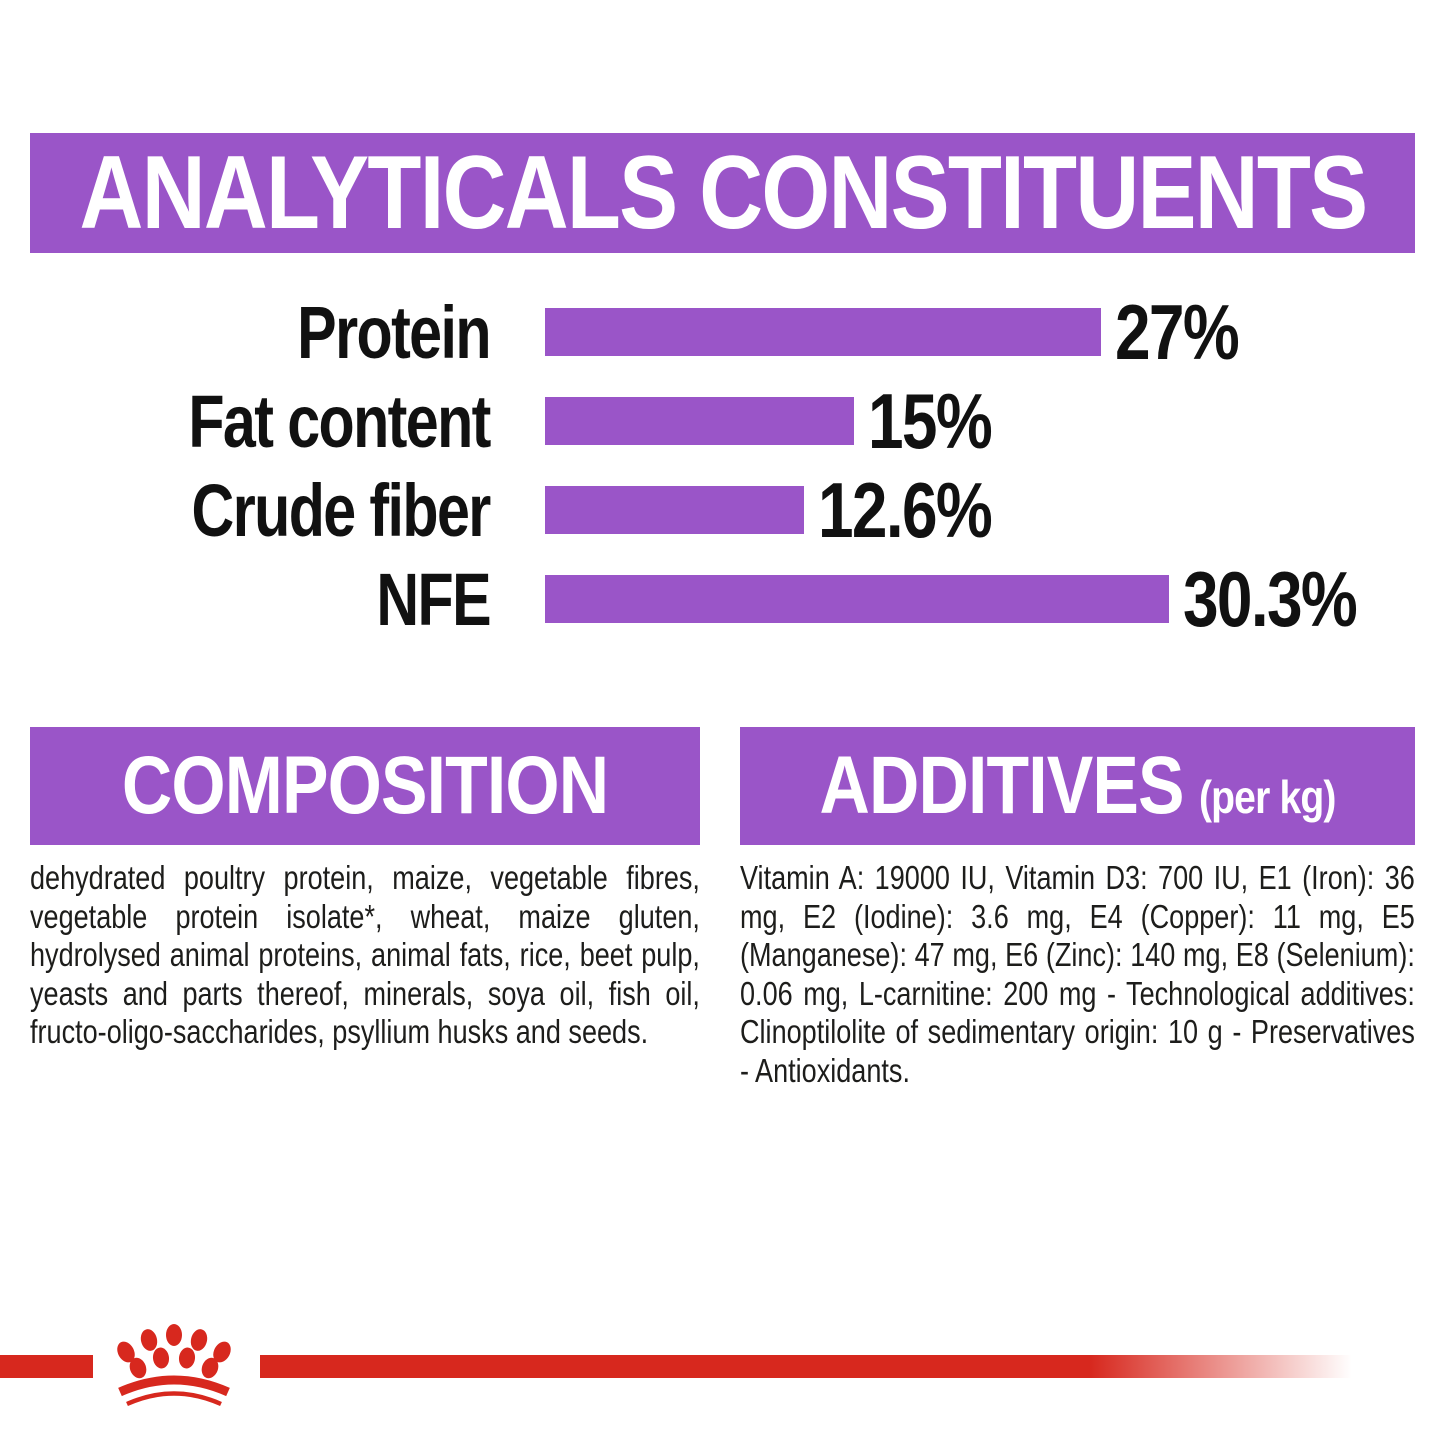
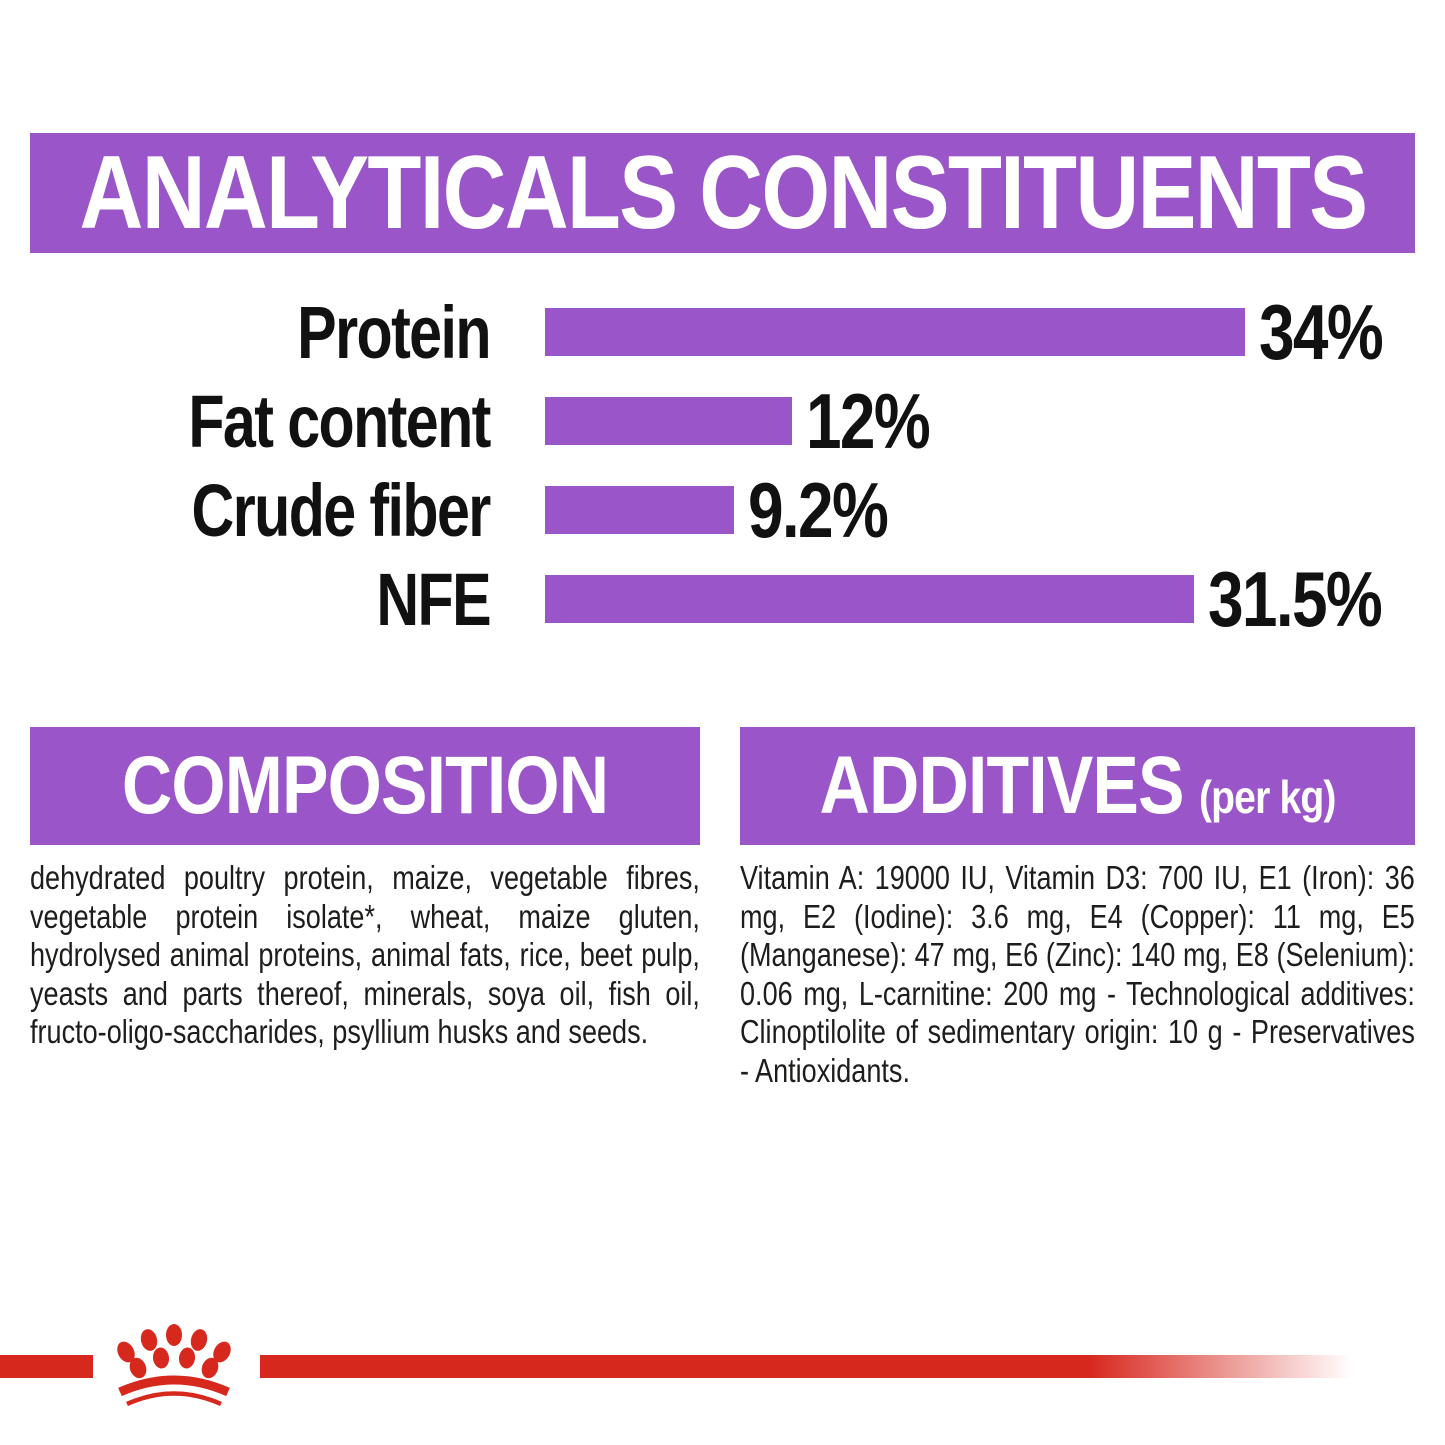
Protein: 27% -> 34%
Fat content: 15% -> 12%
Crude fiber: 12.6% -> 9.2%
NFE: 30.3% -> 31.5%
